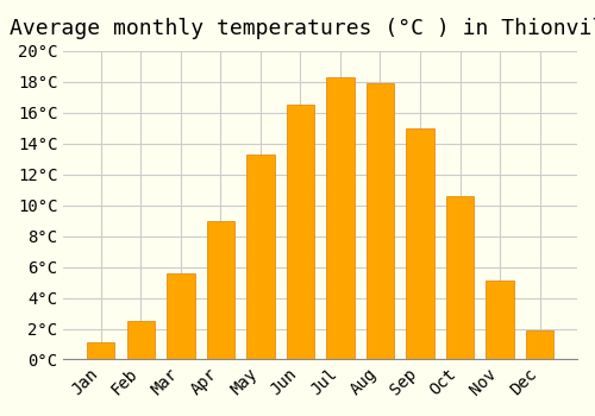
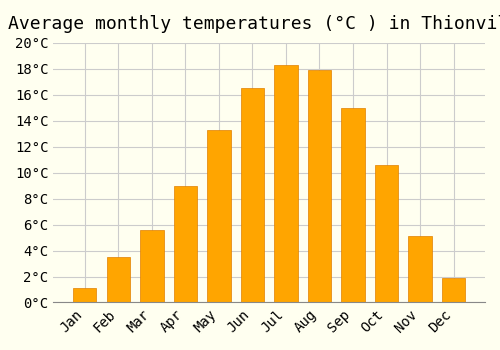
Feb: 2.5°C -> 3.5°C
